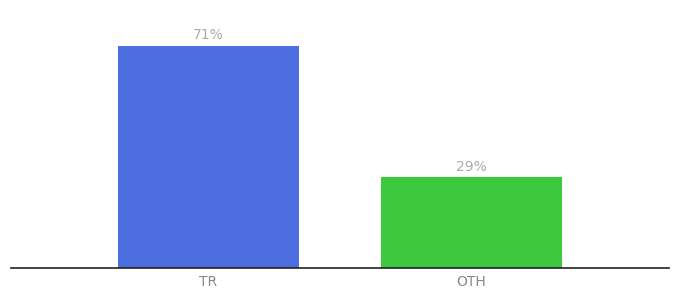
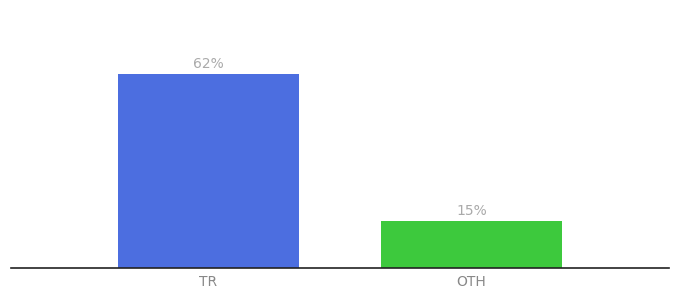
TR: 71% -> 62%
OTH: 29% -> 15%
